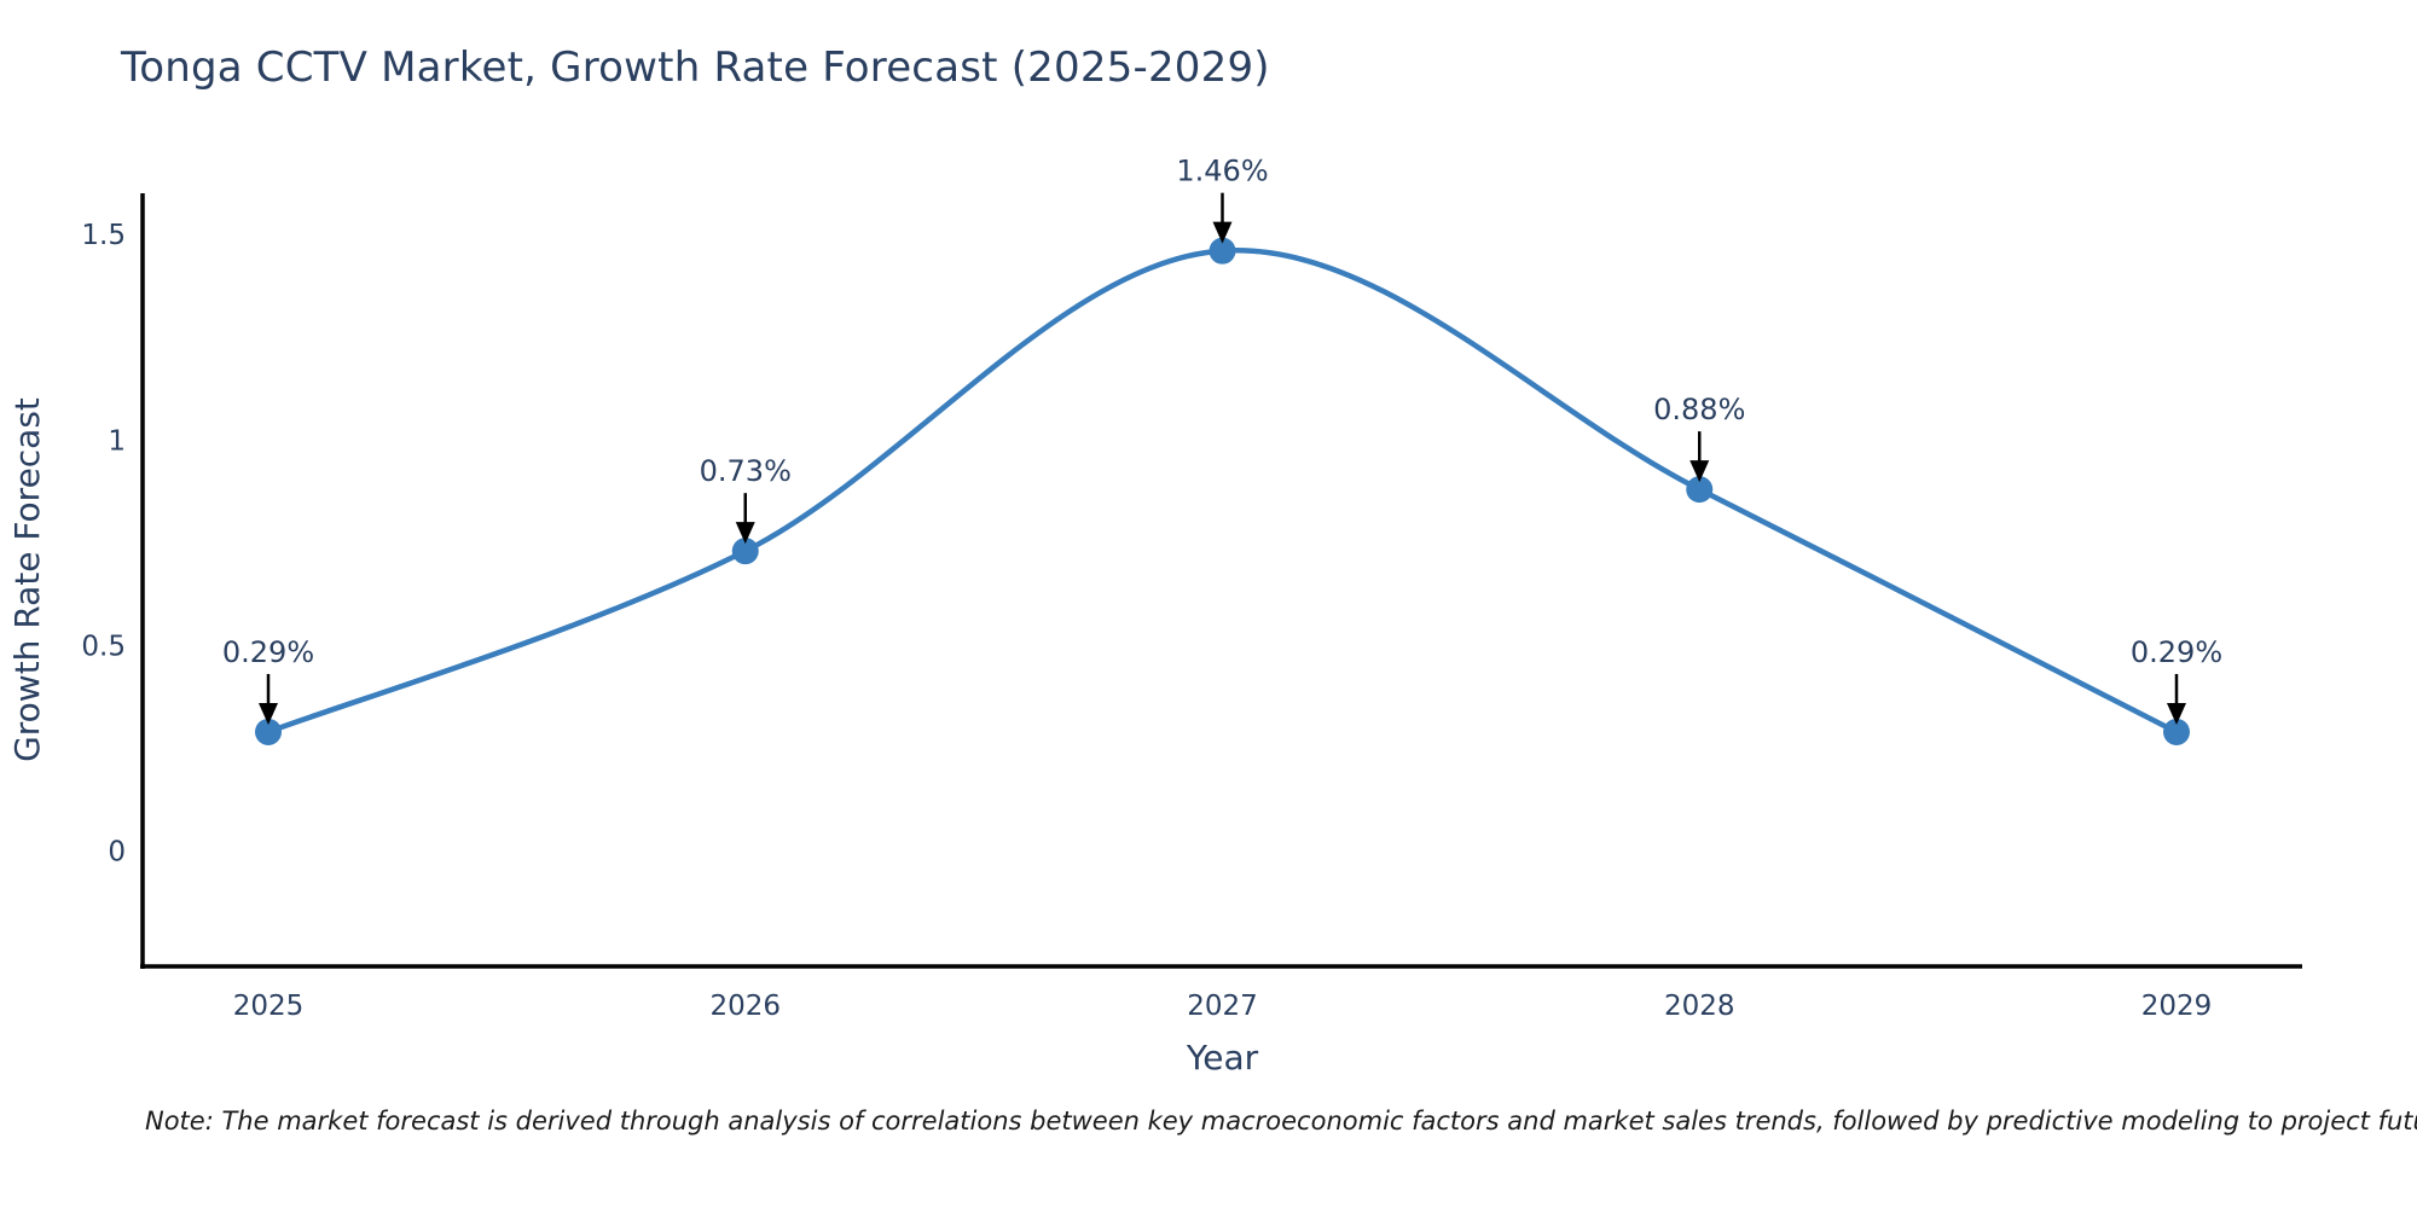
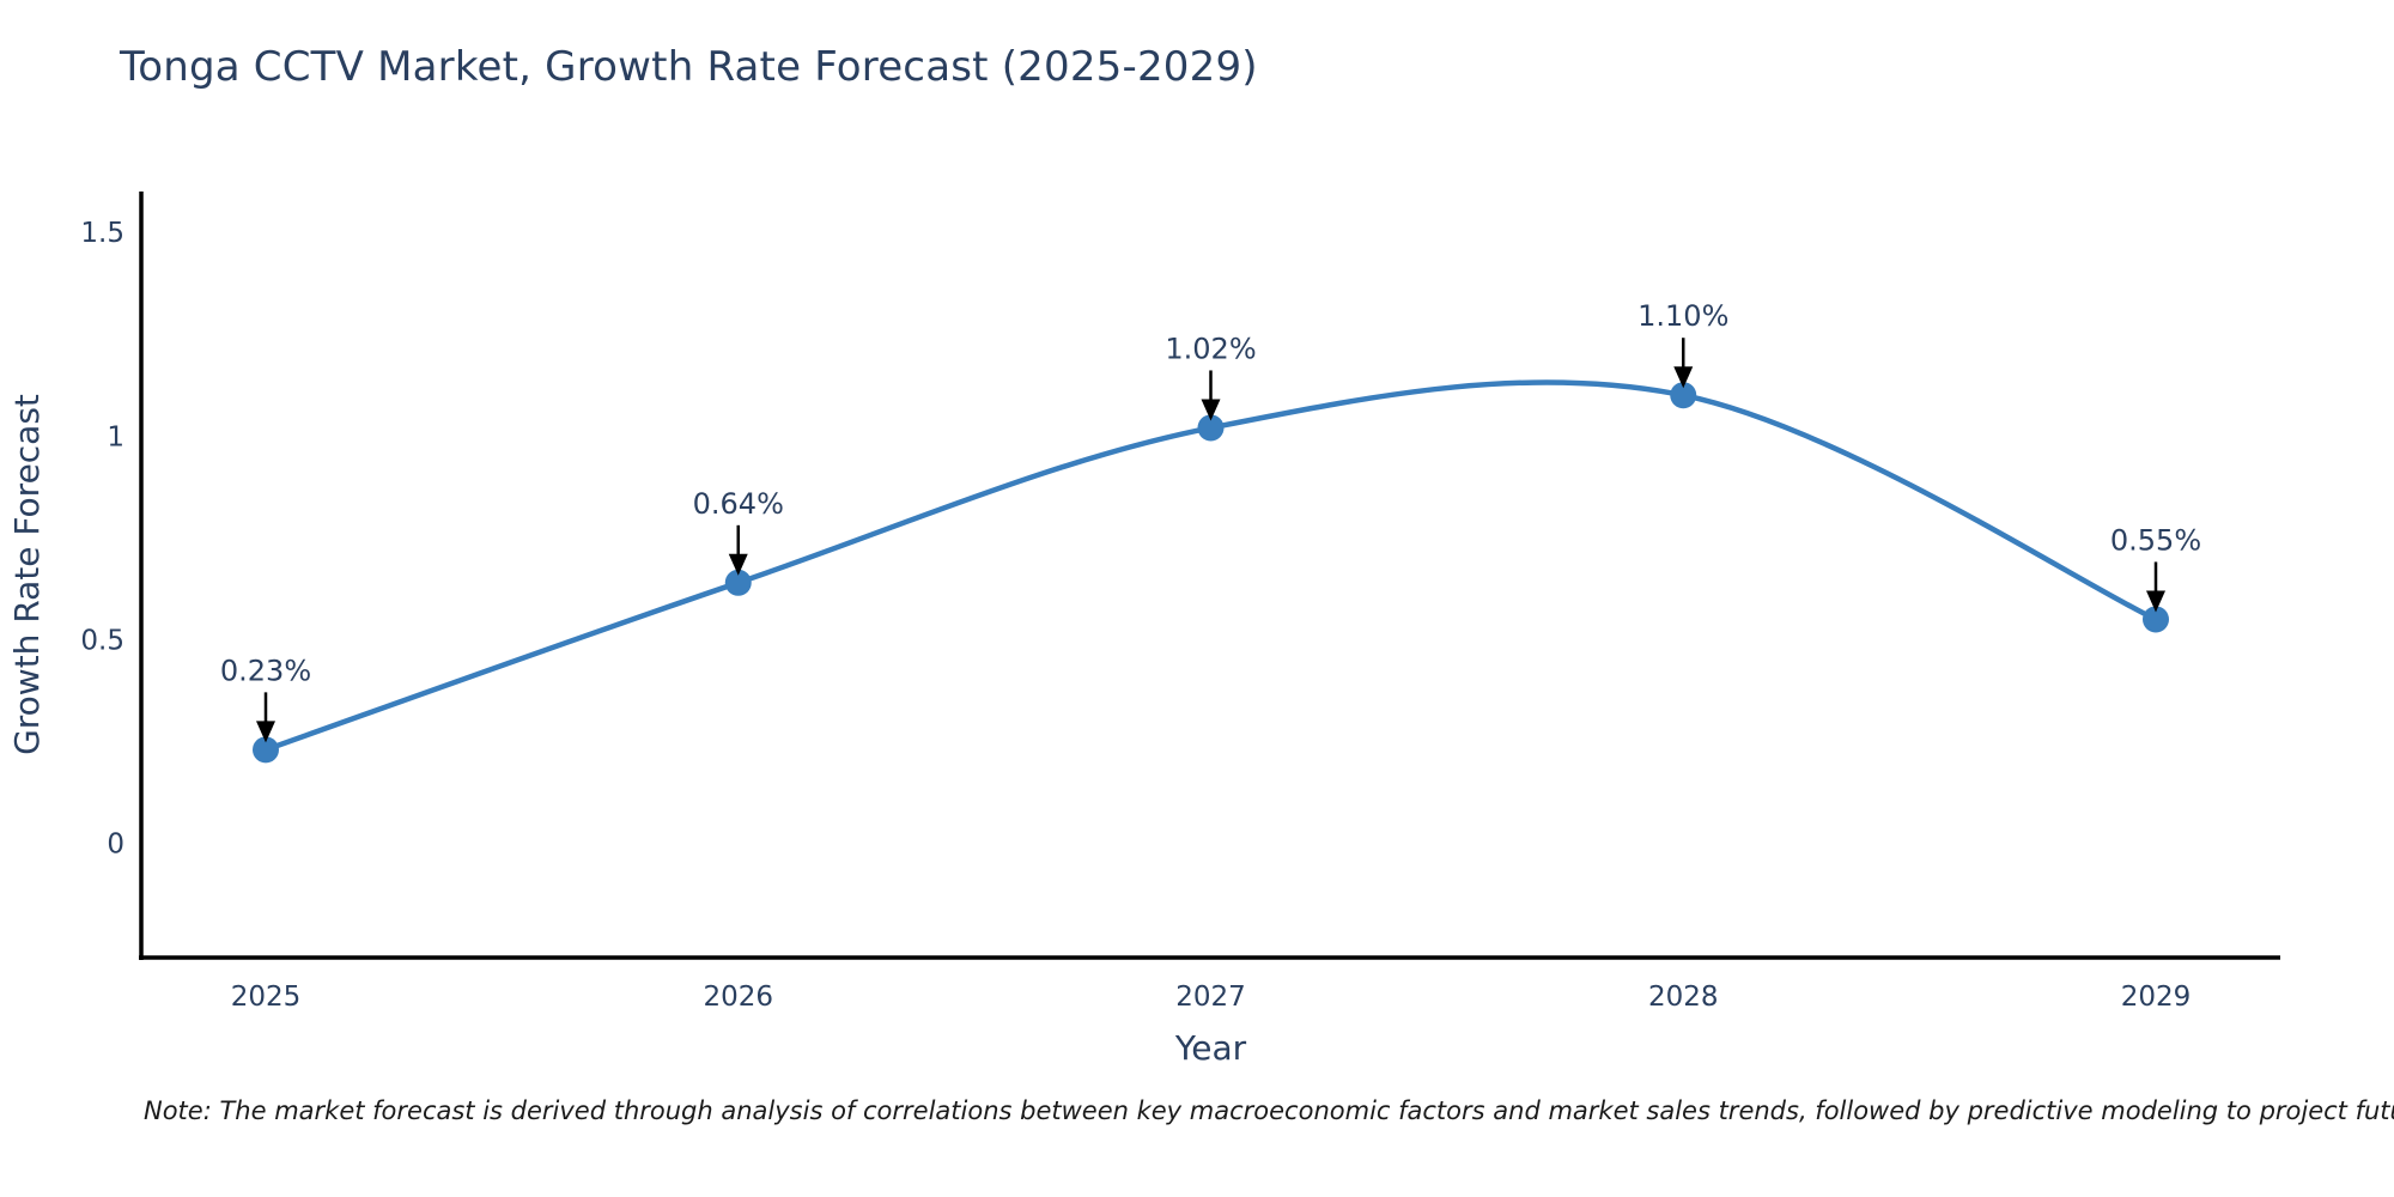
2025: 0.29% -> 0.23%
2026: 0.73% -> 0.64%
2027: 1.46% -> 1.02%
2028: 0.88% -> 1.10%
2029: 0.29% -> 0.55%
